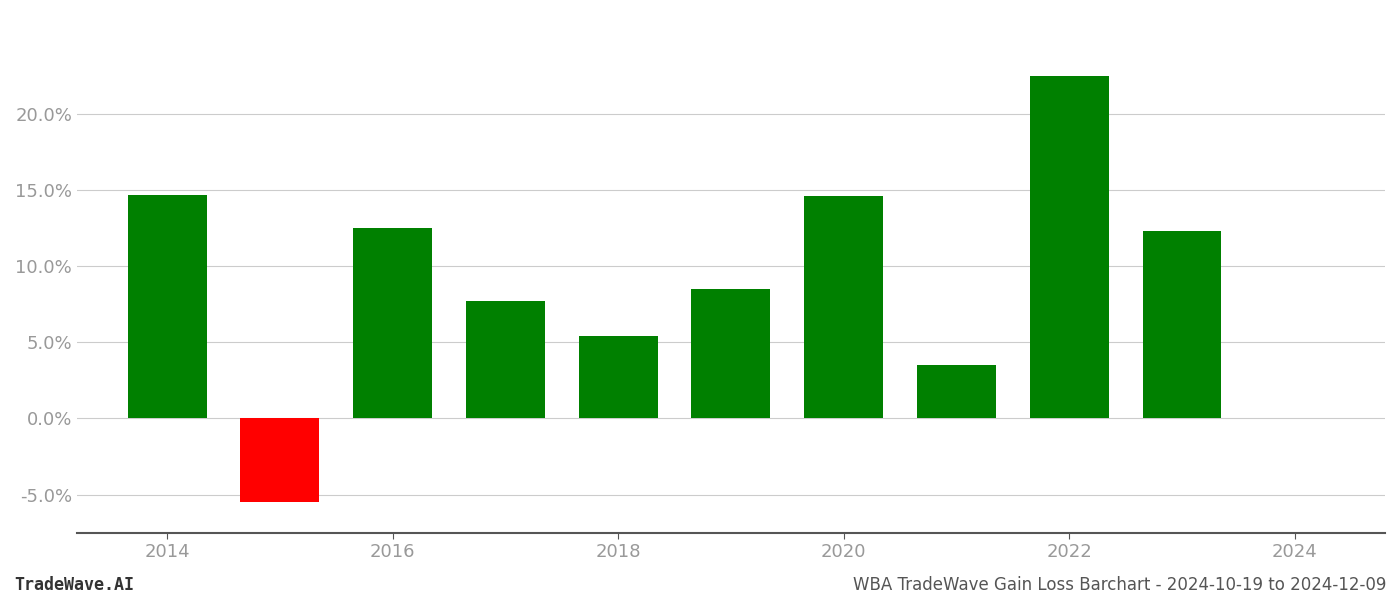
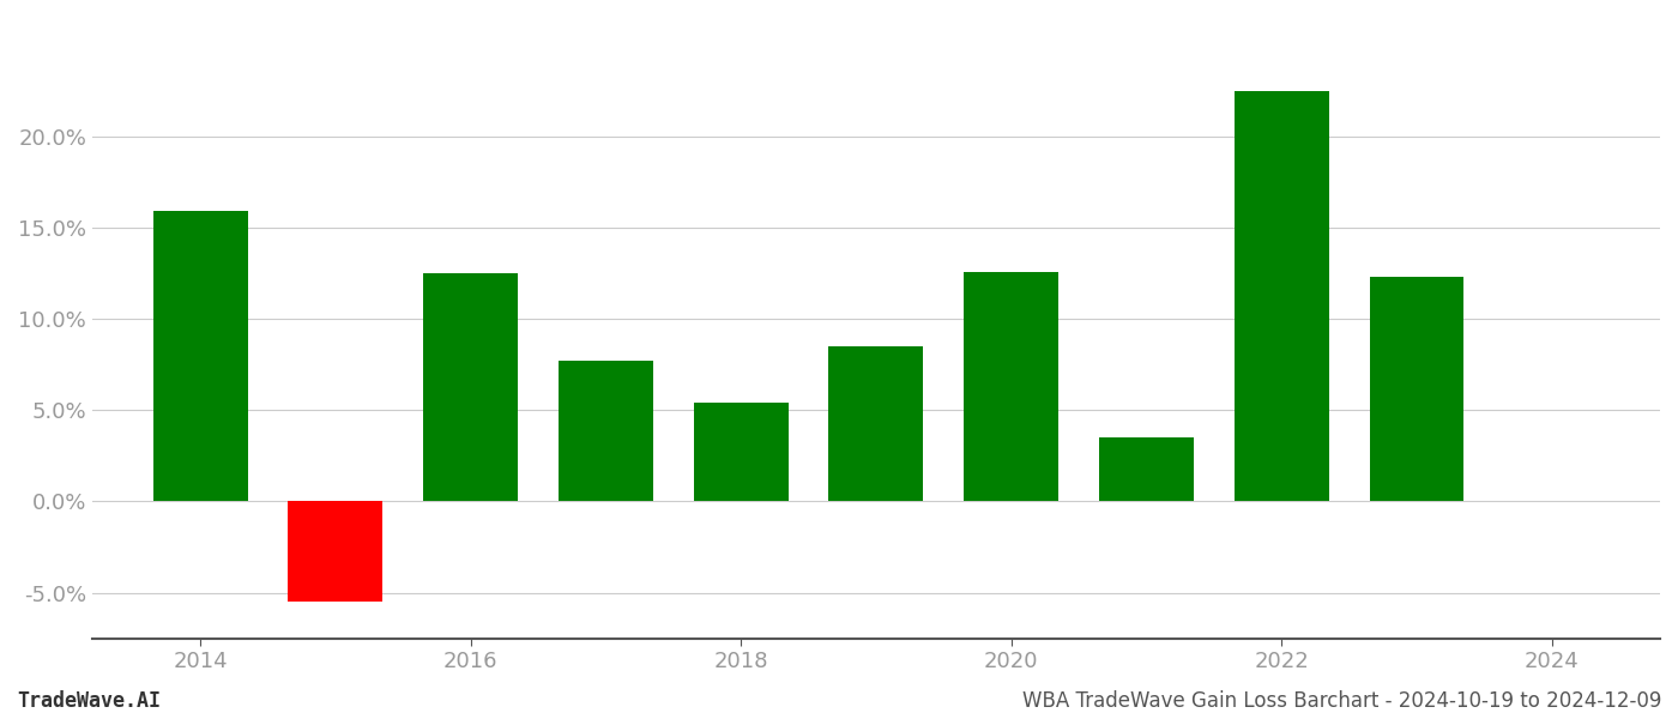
2014: 14.7% -> 15.9%
2020: 14.6% -> 12.6%
